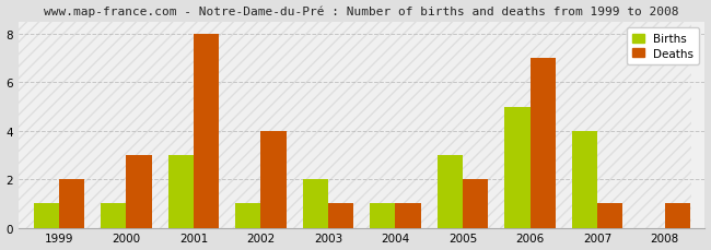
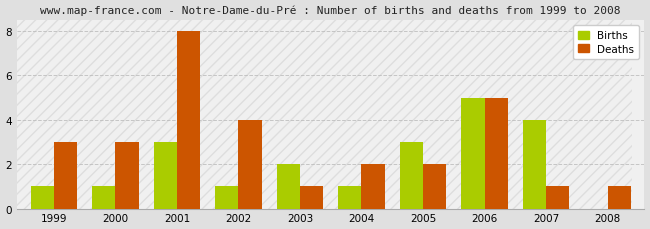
Deaths/1999: 2 -> 3
Deaths/2004: 1 -> 2
Deaths/2006: 7 -> 5
